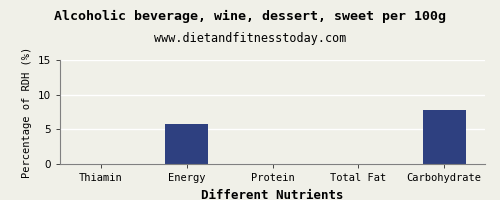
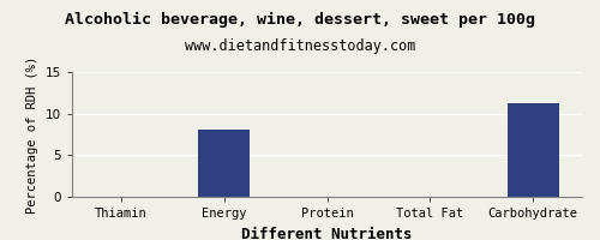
Energy: 5.8 -> 8.1
Carbohydrate: 7.8 -> 11.3
